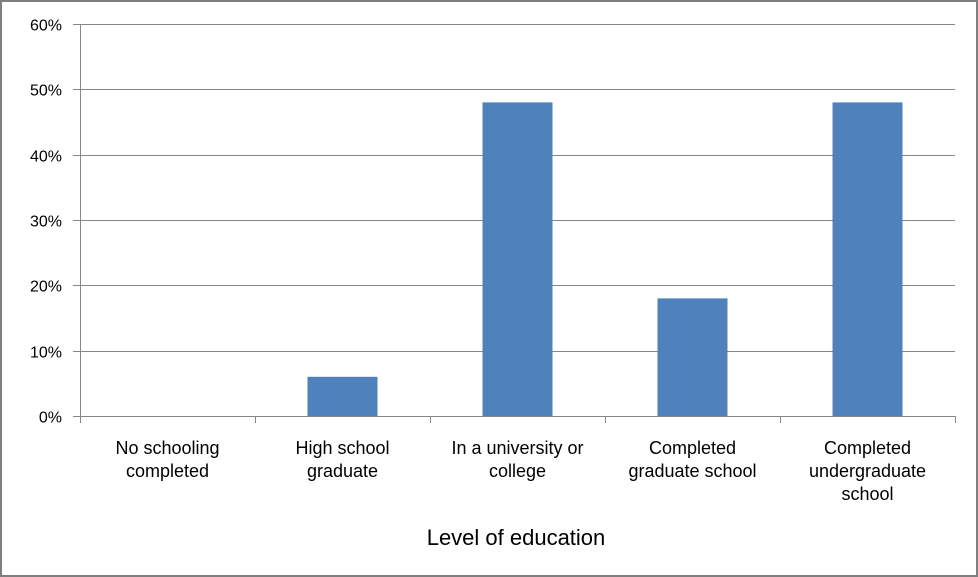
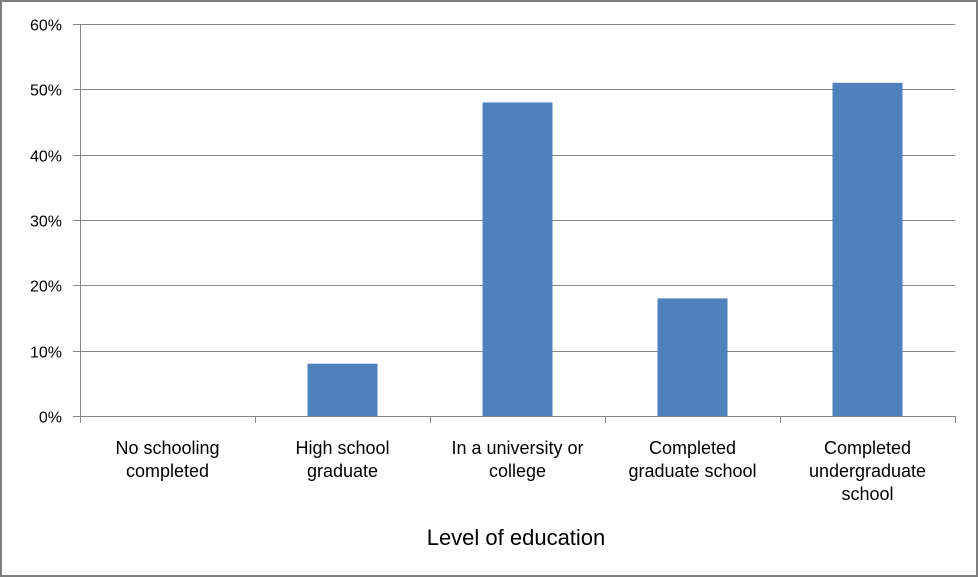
High school graduate: 6% -> 8%
Completed undergraduate school: 48% -> 51%
